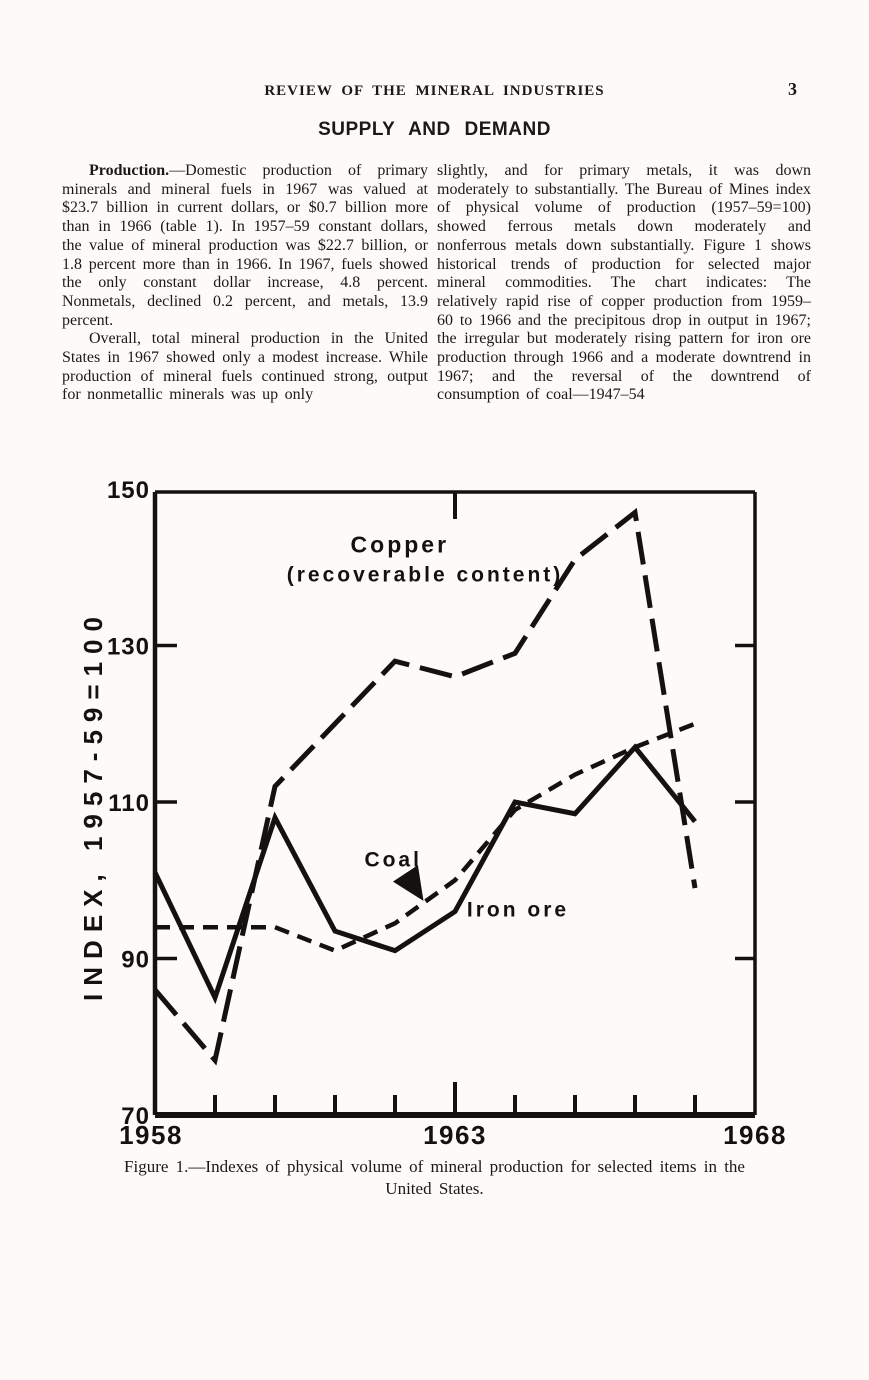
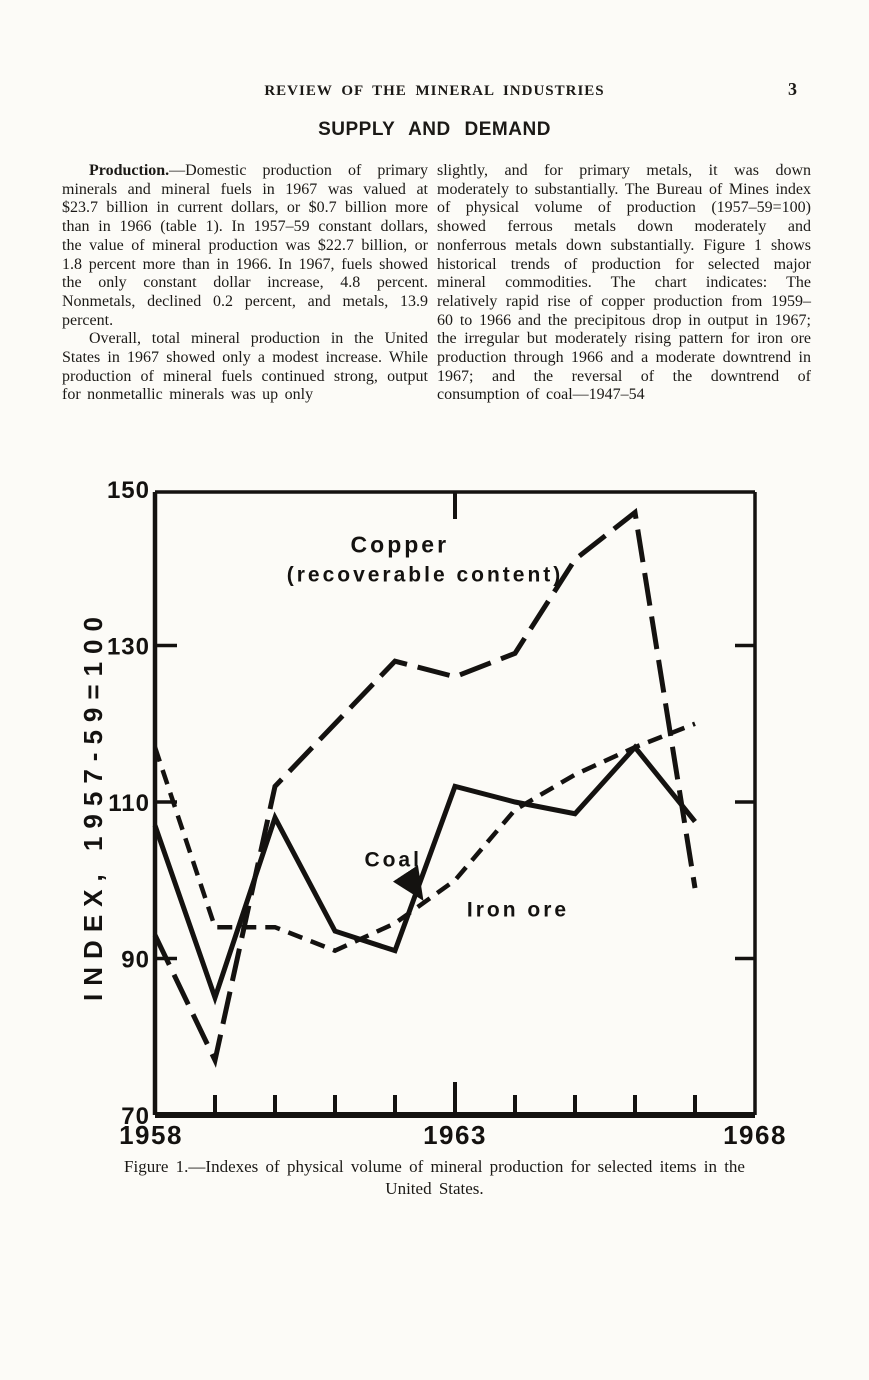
Copper (recoverable content)/1958: 86 -> 93
Iron ore/1958: 101 -> 107
Coal/1958: 94 -> 117
Iron ore/1963: 96 -> 112
